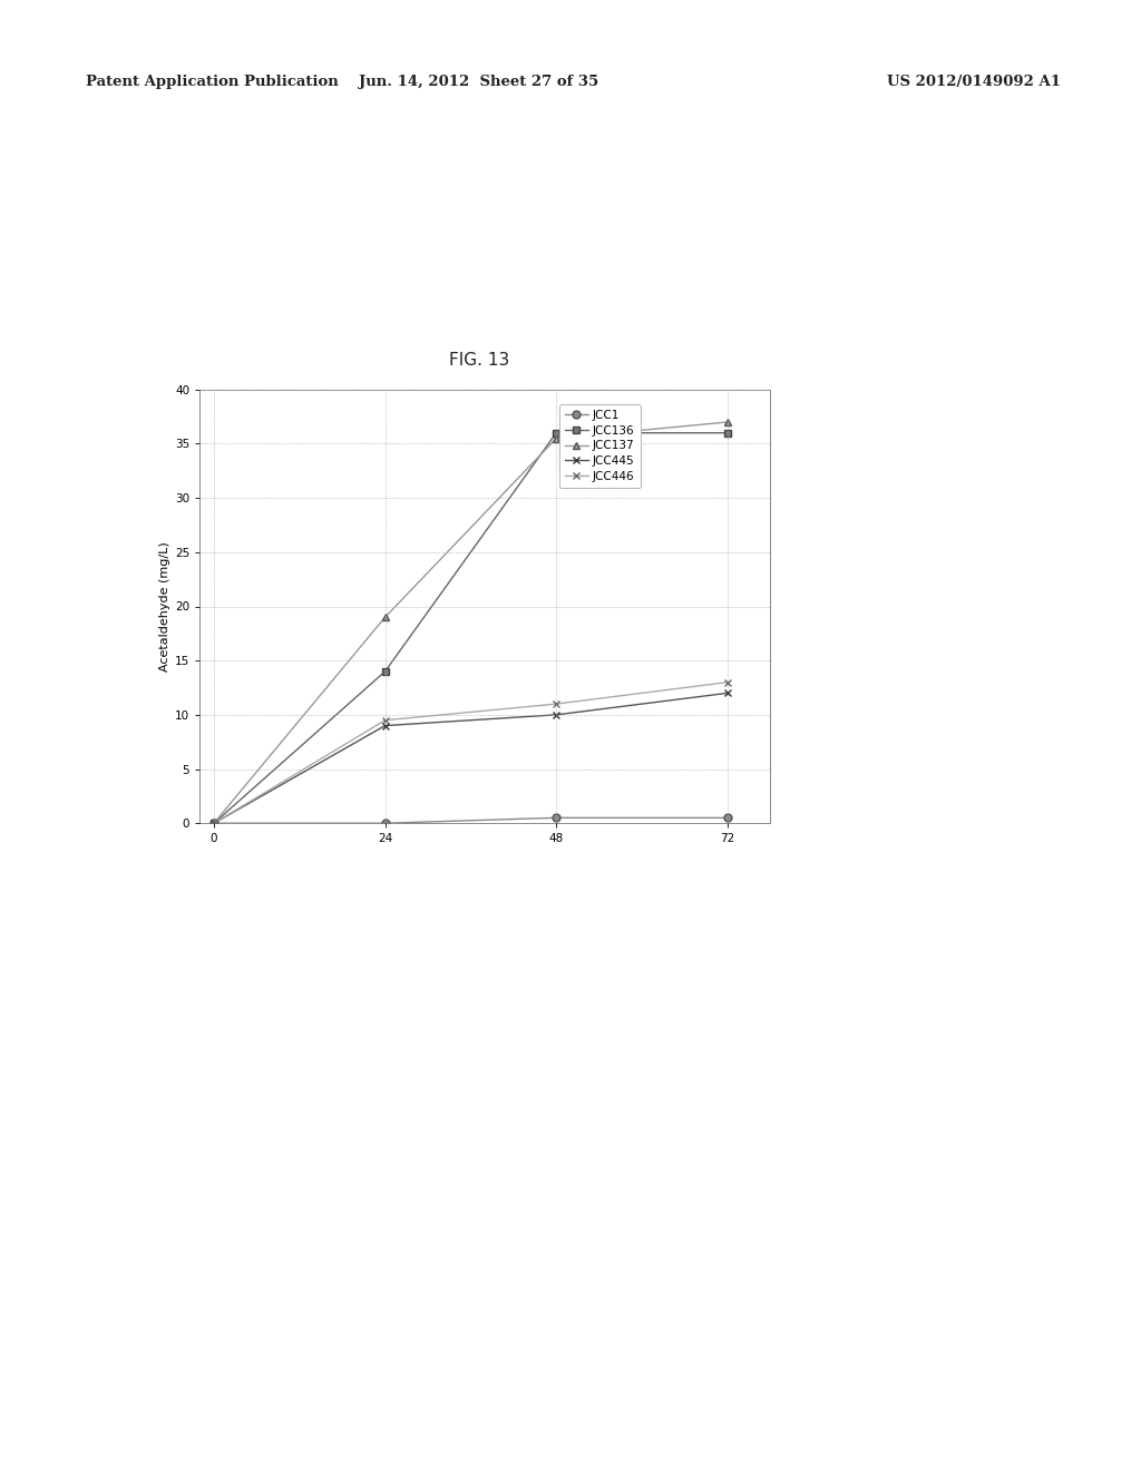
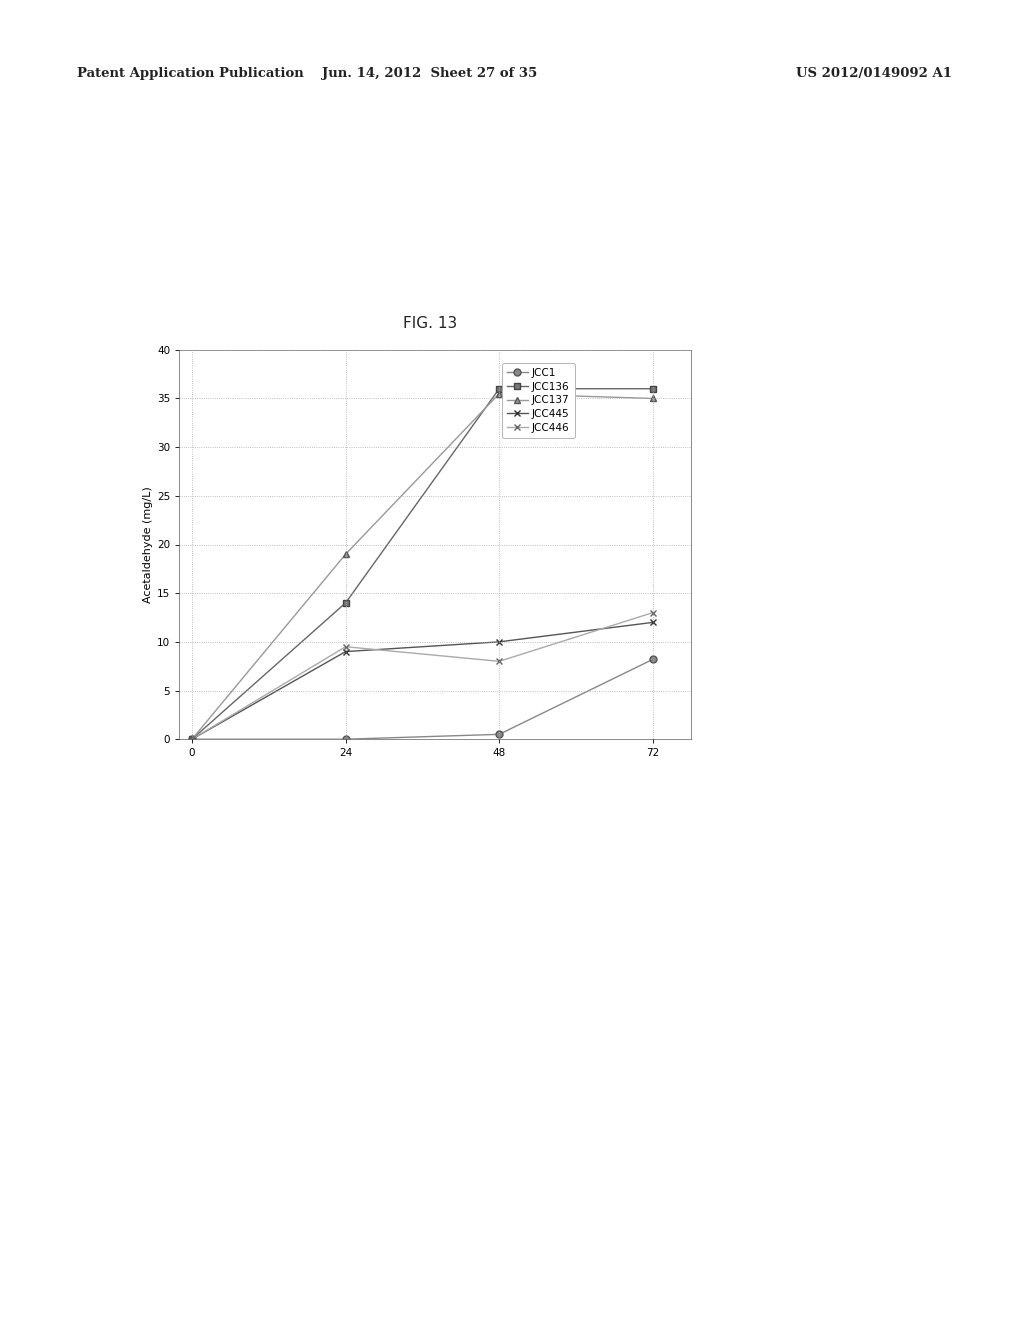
JCC446/48: 11.0 -> 8.0
JCC1/72: 0.5 -> 8.2
JCC137/72: 37.0 -> 35.0
